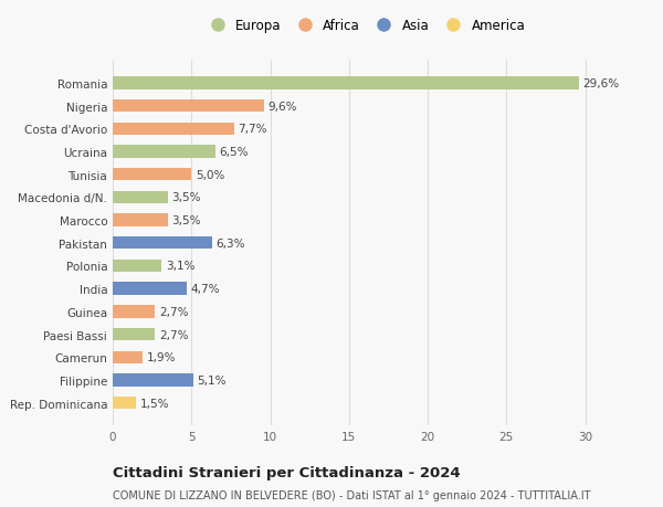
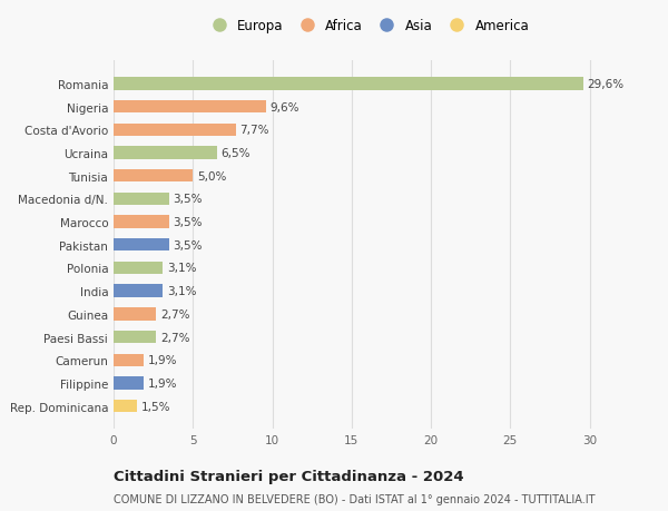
Pakistan: 6,3% -> 3,5%
India: 4,7% -> 3,1%
Filippine: 5,1% -> 1,9%
